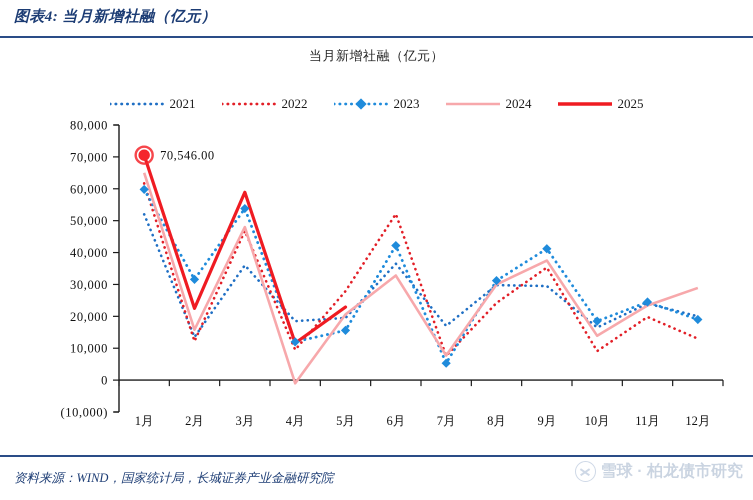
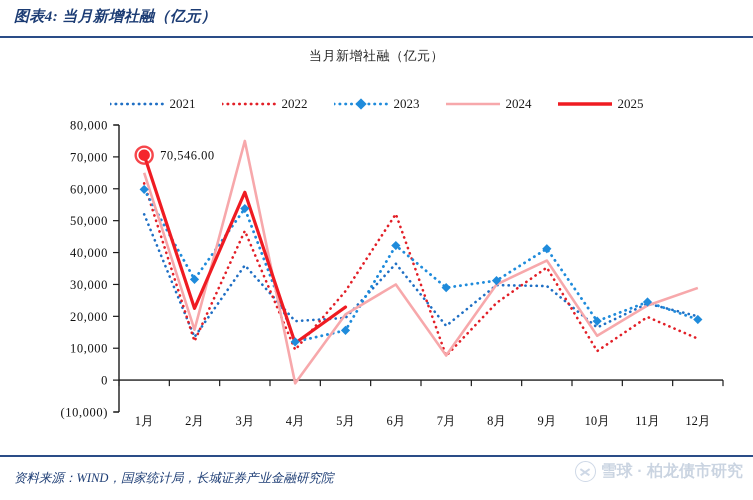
2024/3月: 48000 -> 75000
2024/6月: 33000 -> 30000
2023/7月: 5000 -> 29000
